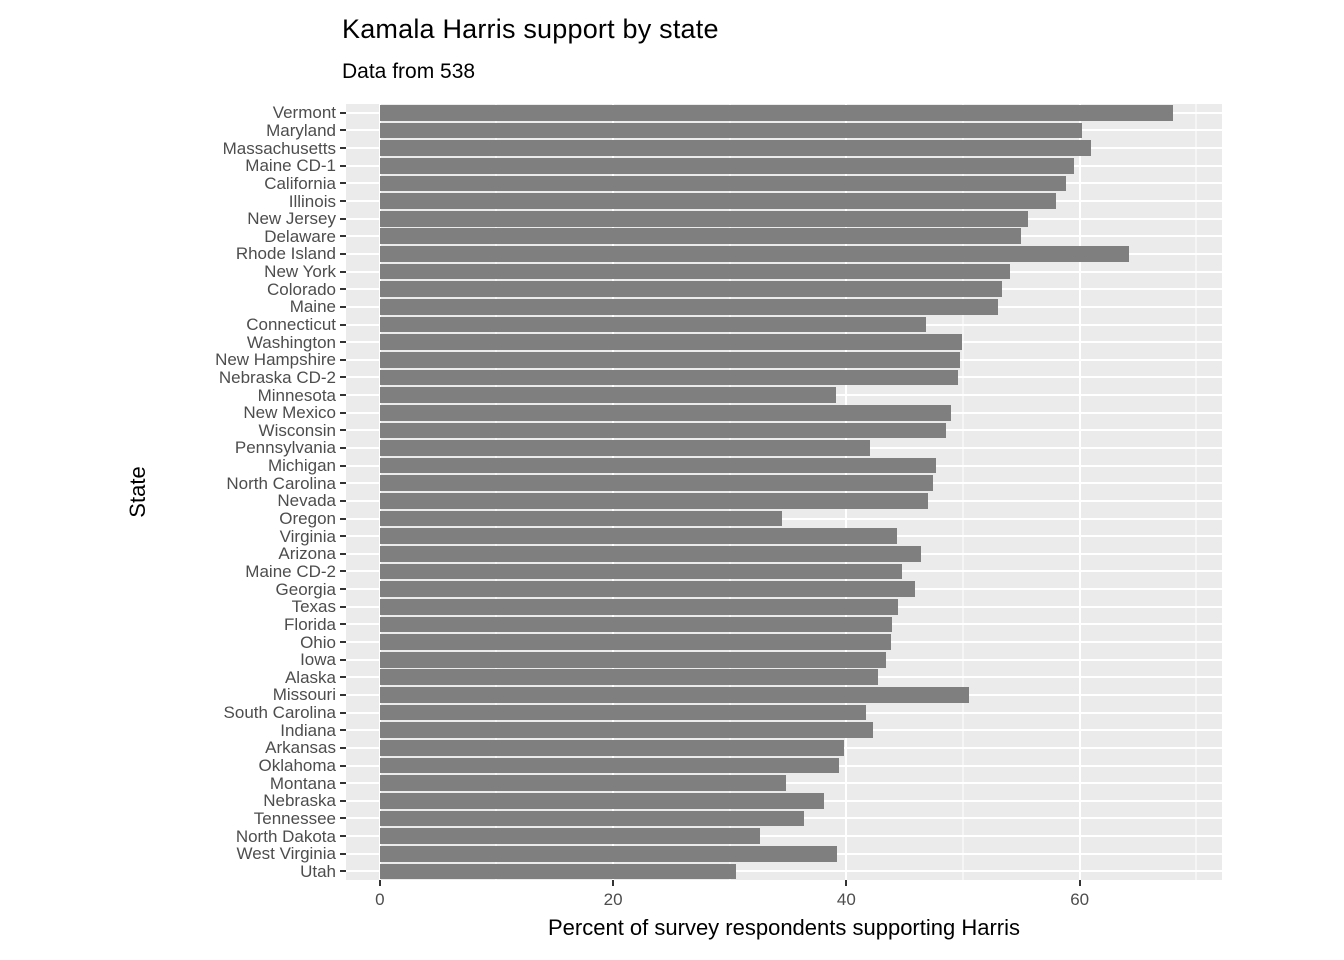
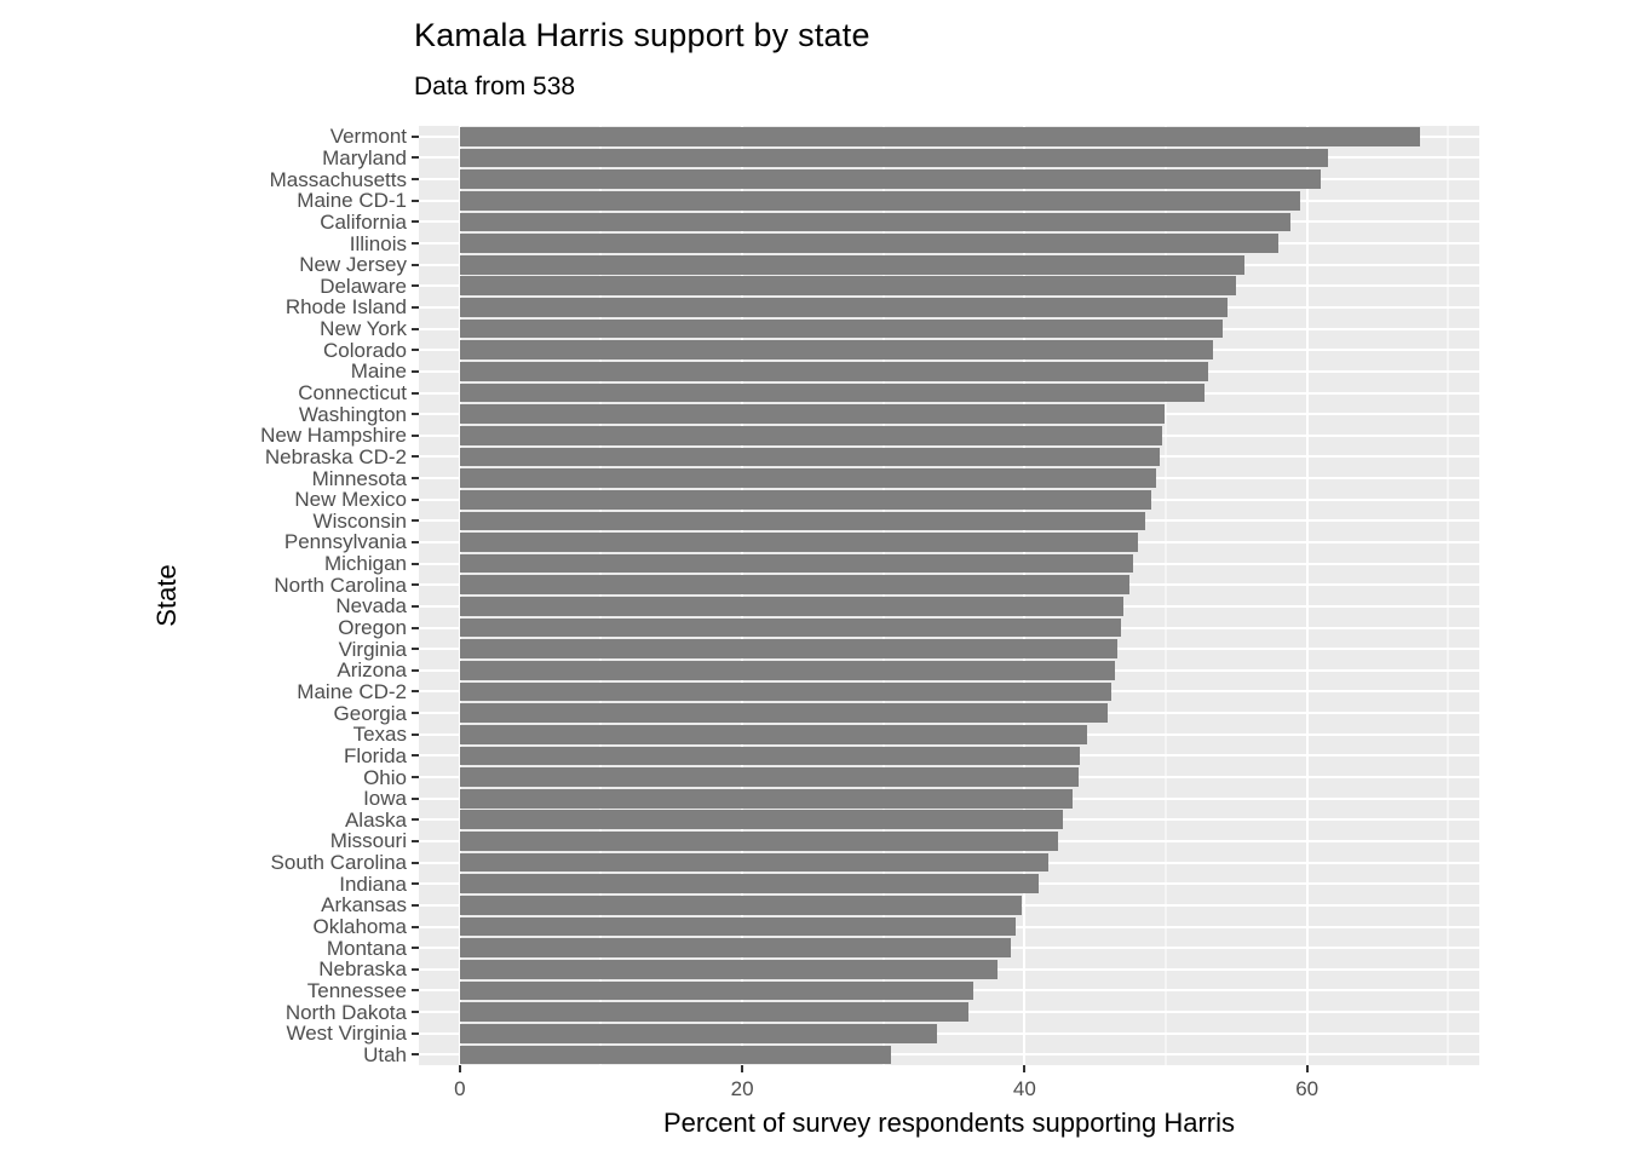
Maryland: 60.2 -> 61.5
Rhode Island: 64.2 -> 54.4
Connecticut: 46.8 -> 52.7
Minnesota: 39.1 -> 49.3
Pennsylvania: 42.0 -> 48.0
Oregon: 34.5 -> 46.8
Virginia: 44.3 -> 46.6
Maine CD-2: 44.8 -> 46.1
Missouri: 50.5 -> 42.4
Indiana: 42.3 -> 41.0
Montana: 34.8 -> 39.0
North Dakota: 32.6 -> 36.0
West Virginia: 39.2 -> 33.8
